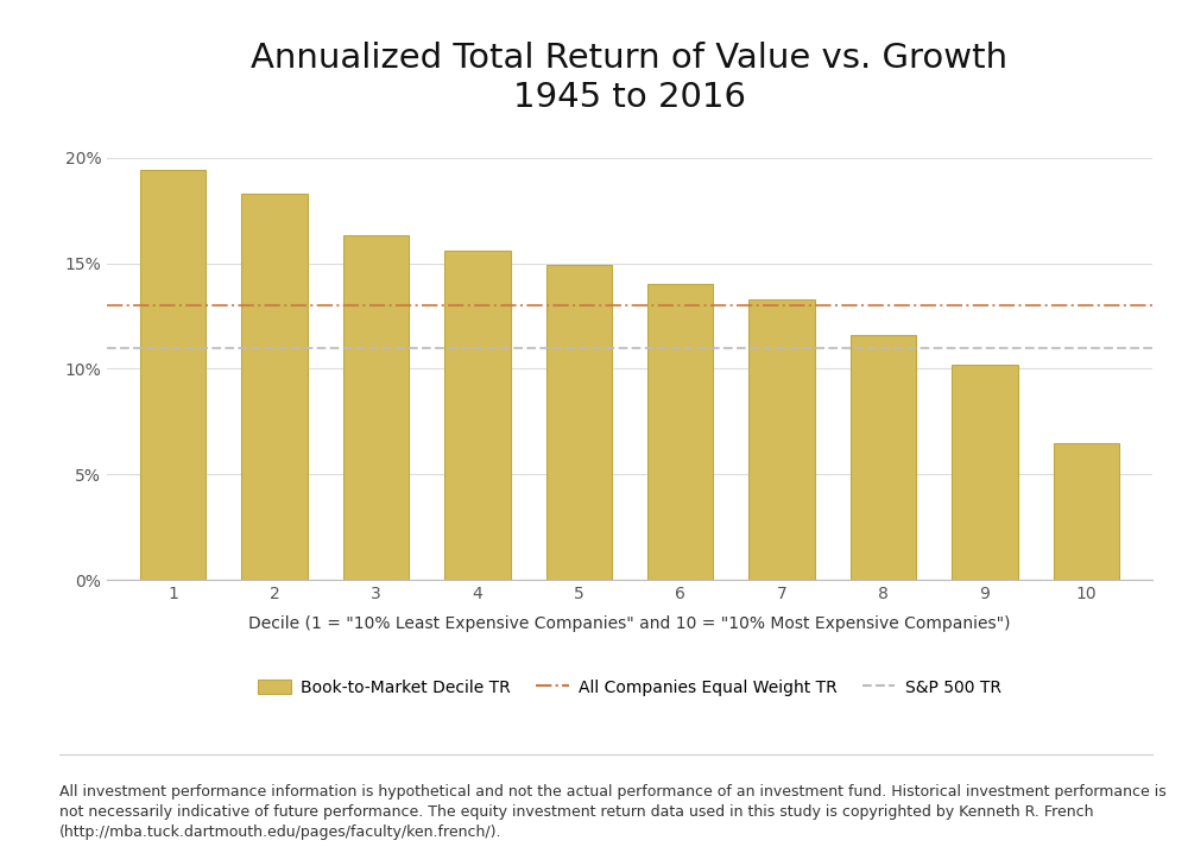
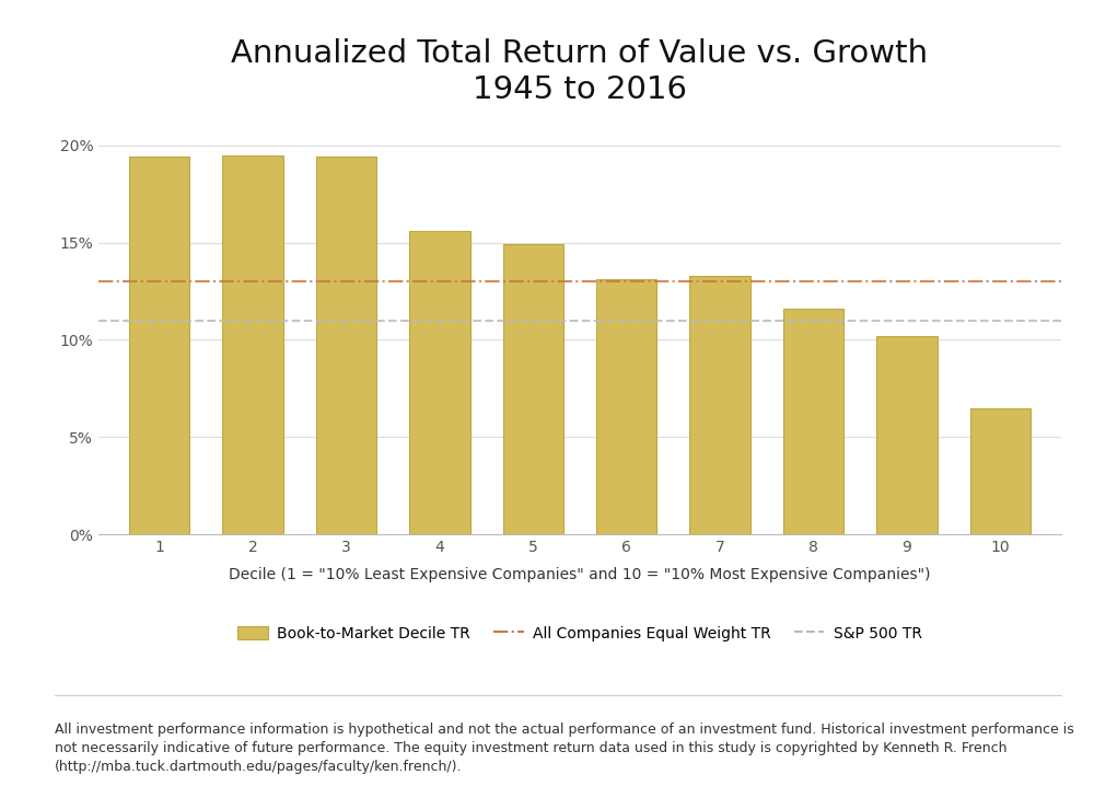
2: 18.3% -> 19.5%
3: 16.3% -> 19.4%
6: 14.0% -> 13.1%
